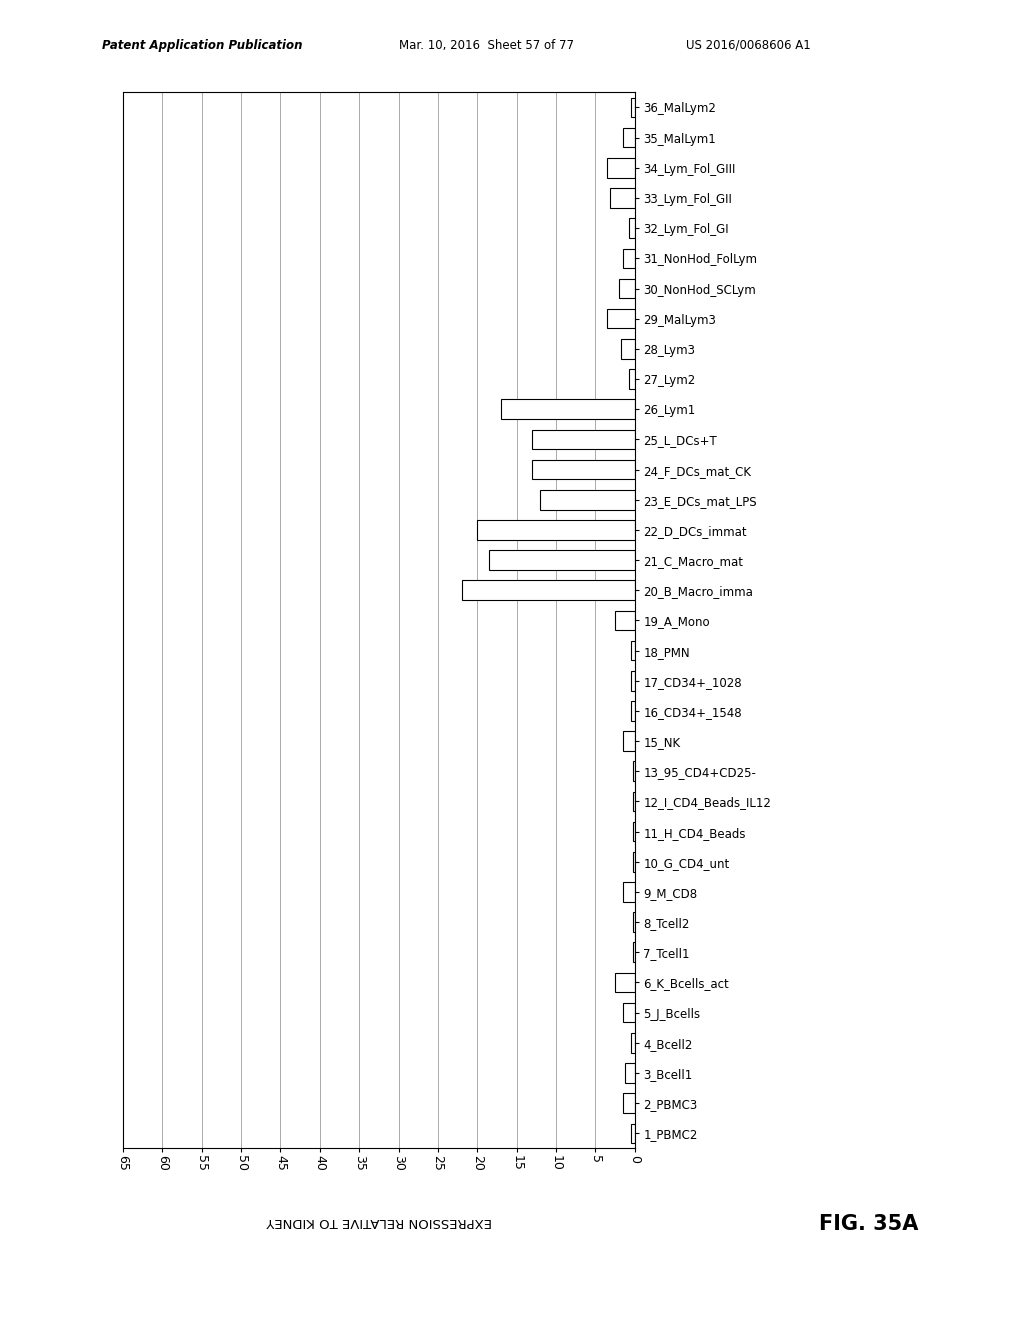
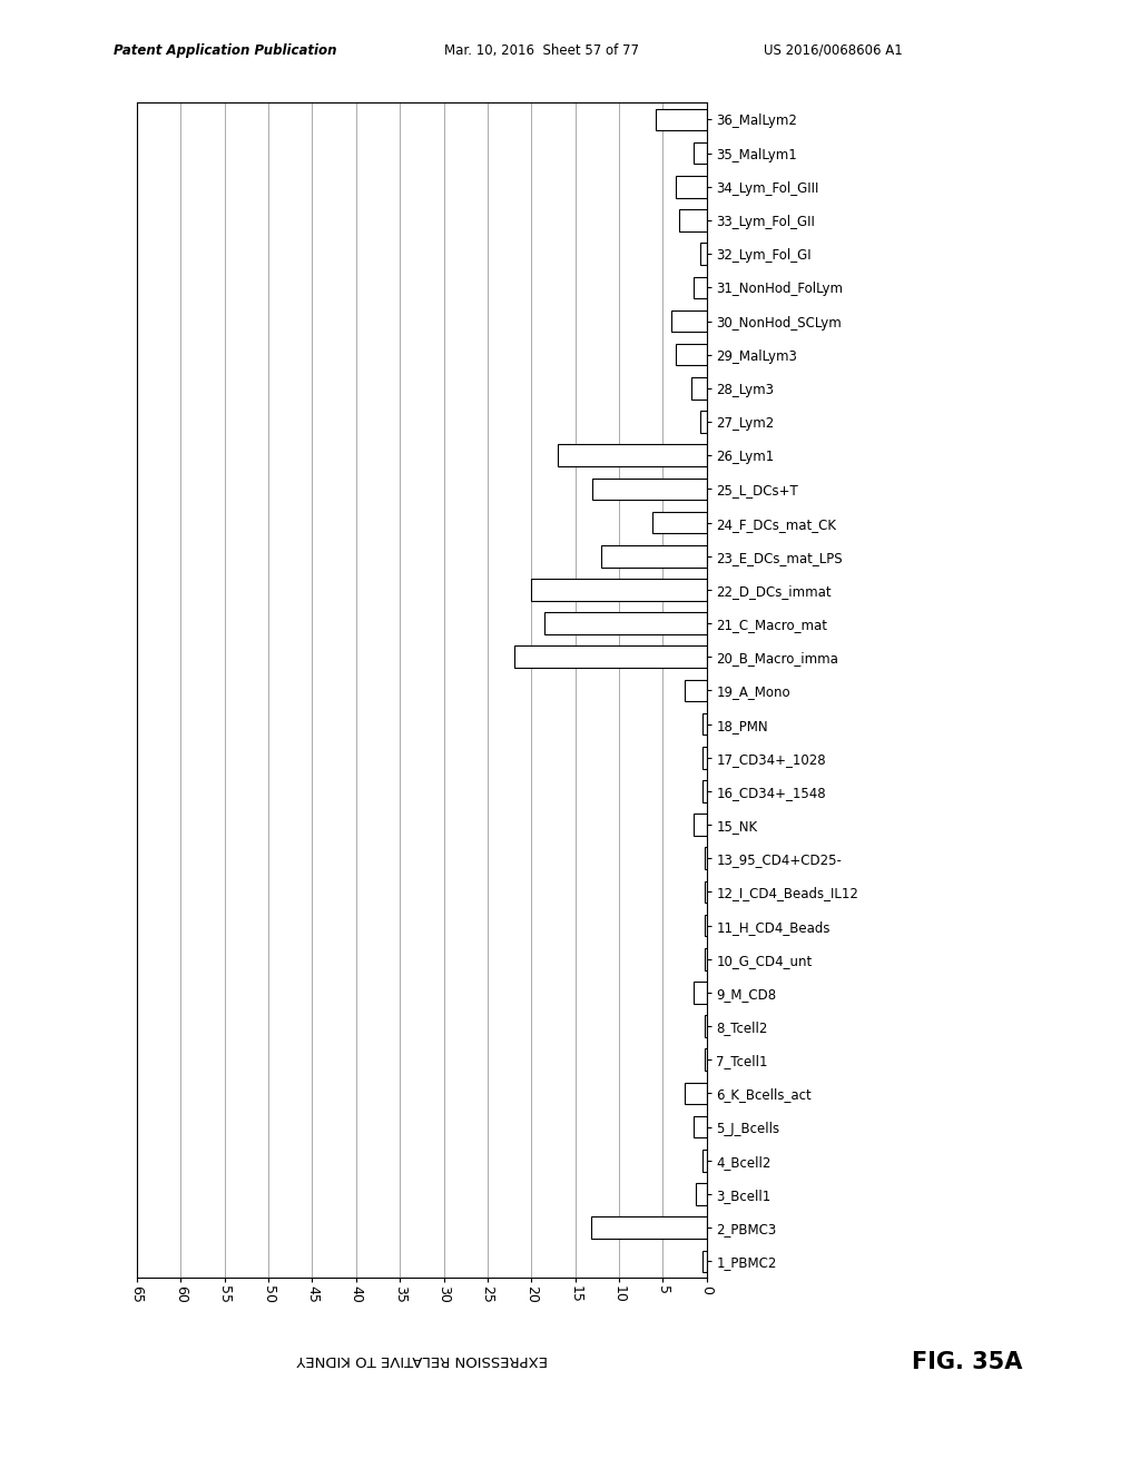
36_MalLym2: 0.5 -> 5.8
30_NonHod_SCLym: 2.0 -> 4.0
24_F_DCs_mat_CK: 13.0 -> 6.2
2_PBMC3: 1.5 -> 13.2
